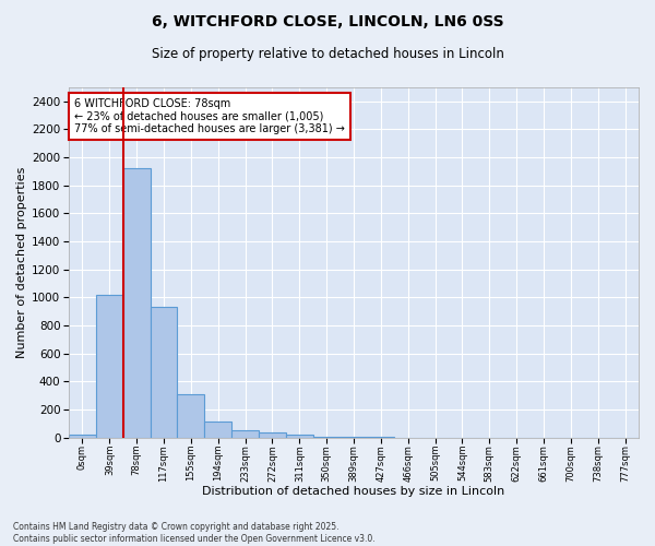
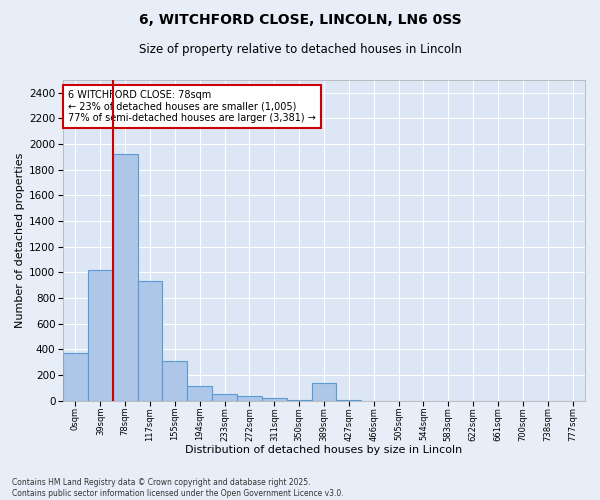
0sqm: 20 -> 370
389sqm: 0 -> 140
